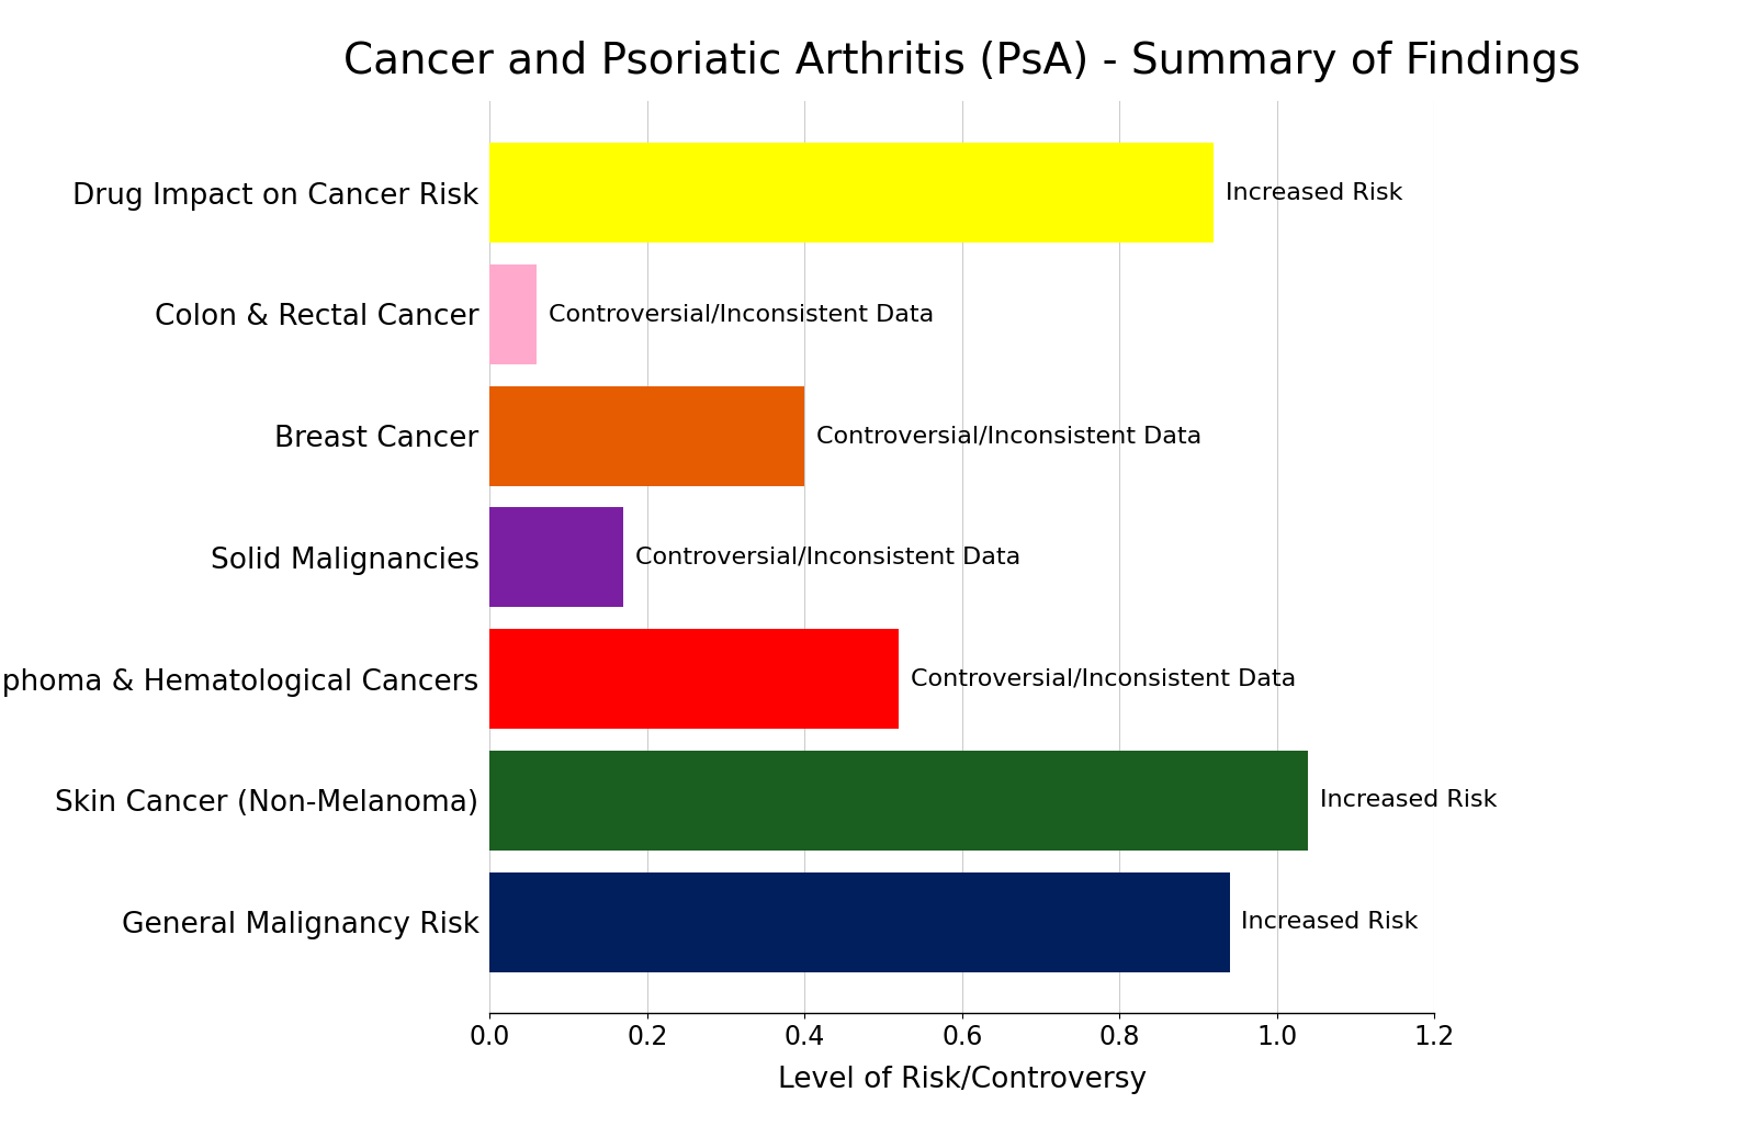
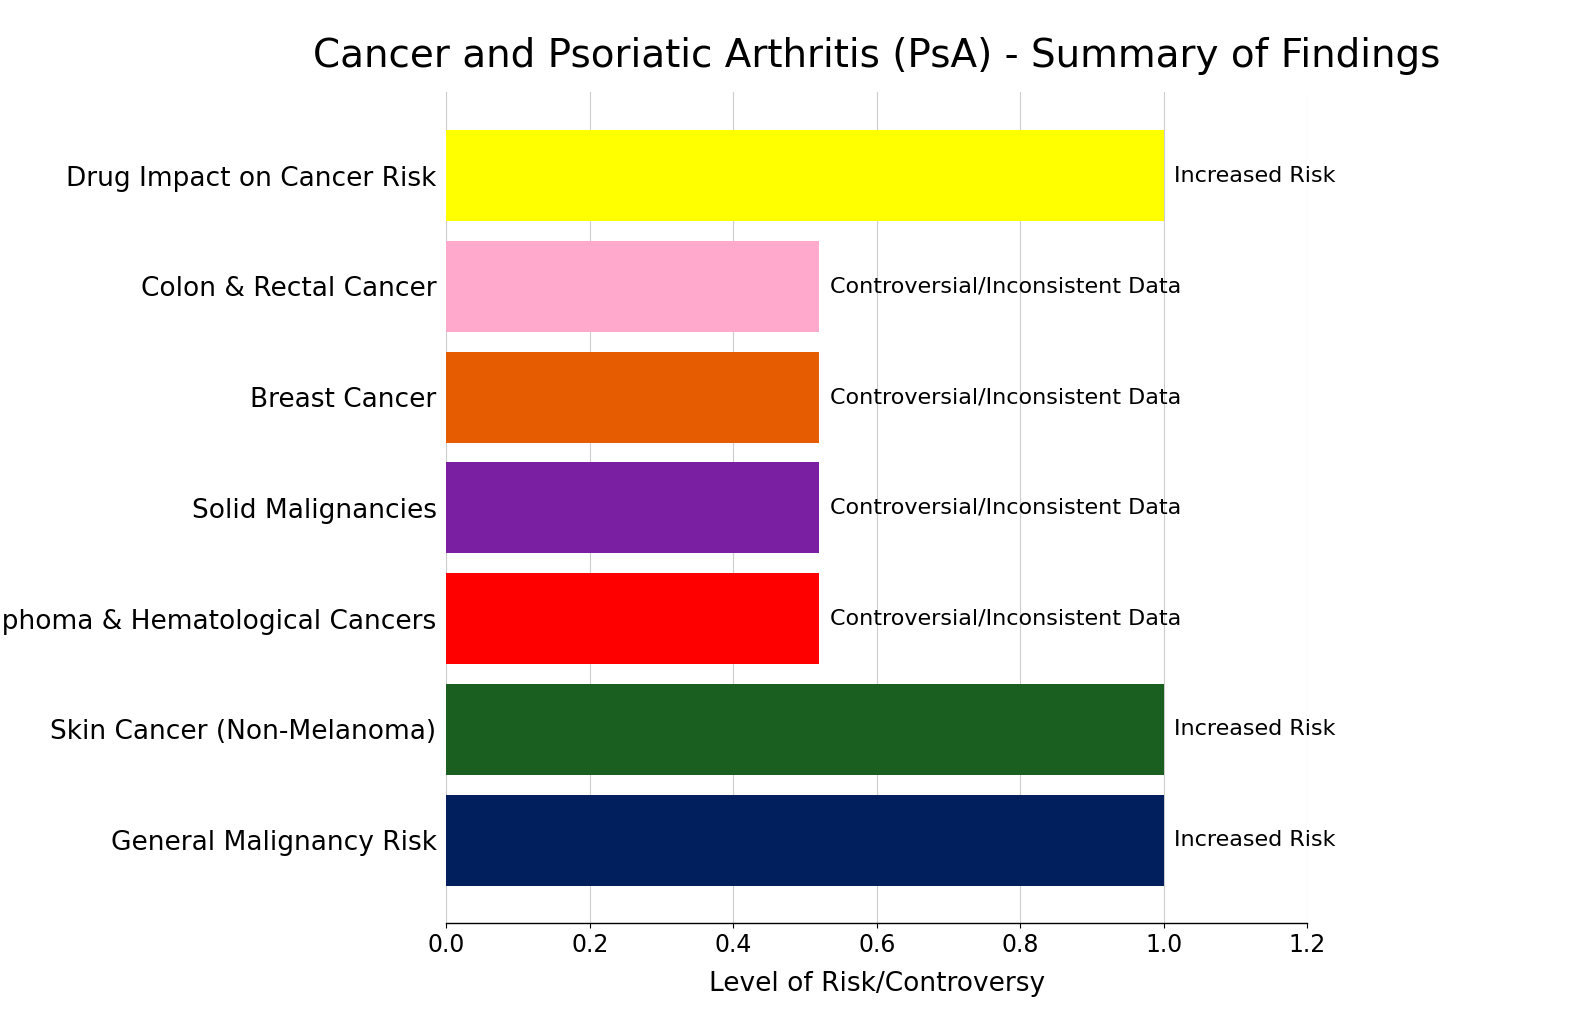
Drug Impact on Cancer Risk: 0.92 -> 1.00
Colon & Rectal Cancer: 0.06 -> 0.52
Breast Cancer: 0.40 -> 0.52
Solid Malignancies: 0.17 -> 0.52
Skin Cancer (Non-Melanoma): 1.04 -> 1.00
General Malignancy Risk: 0.94 -> 1.00
